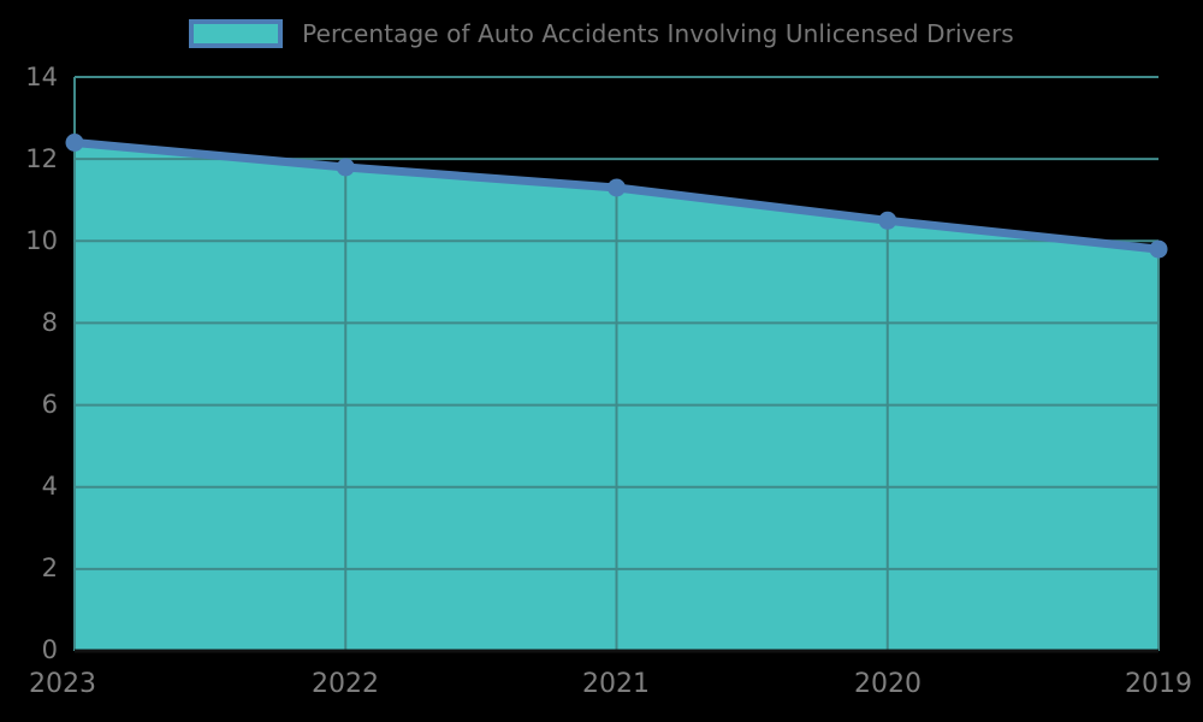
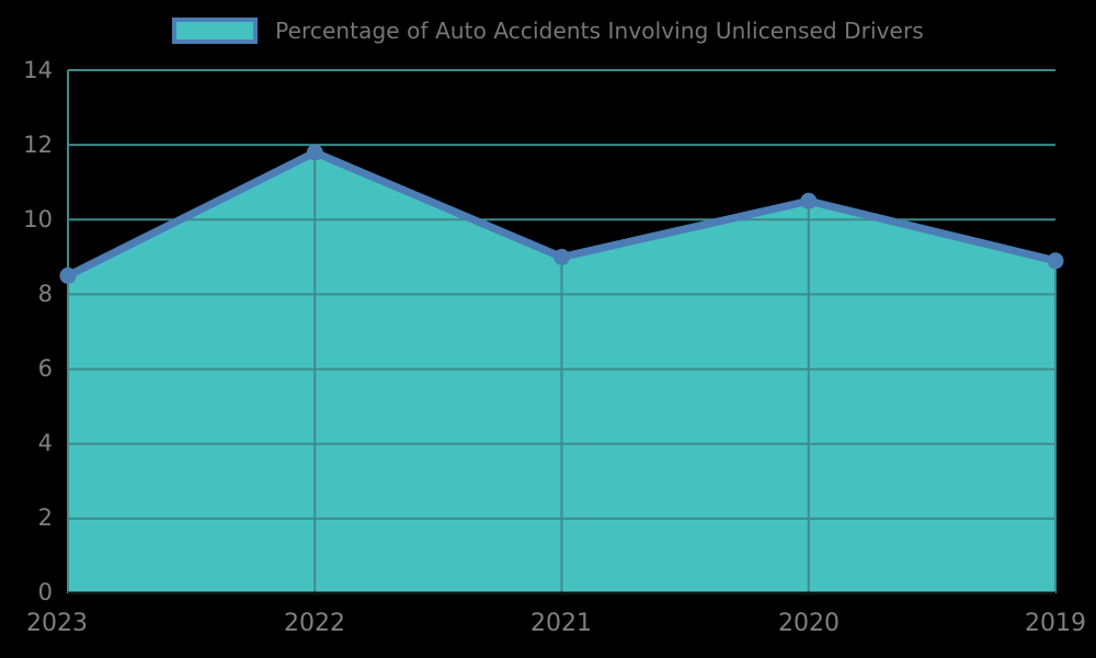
2023: 12.4 -> 8.5
2021: 11.3 -> 9.0
2019: 9.8 -> 8.9
